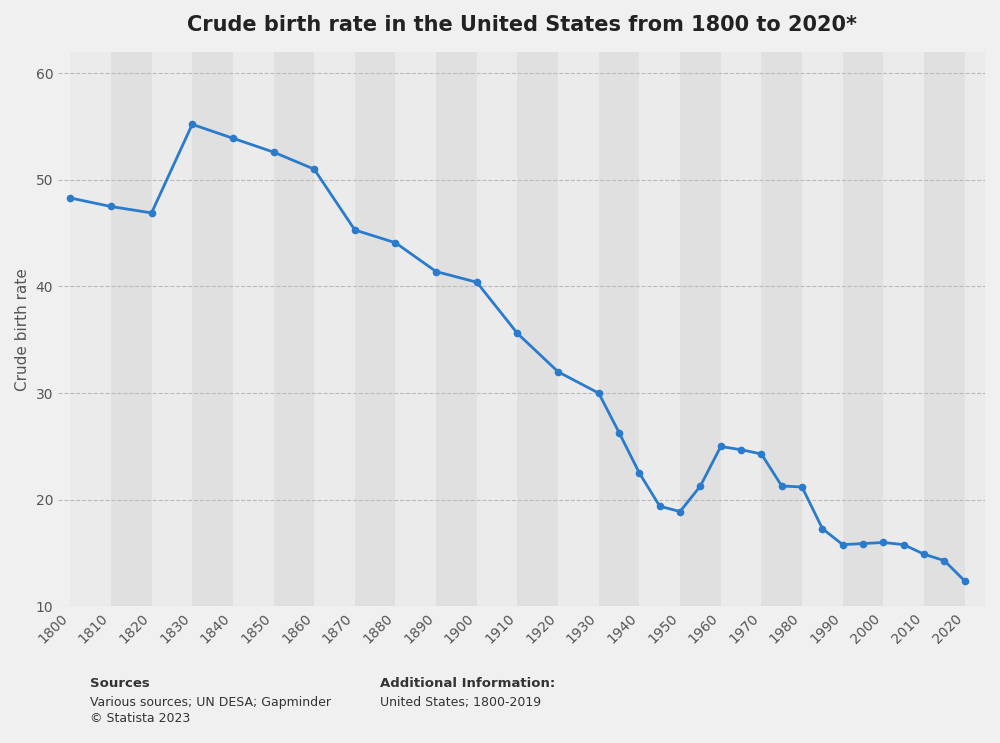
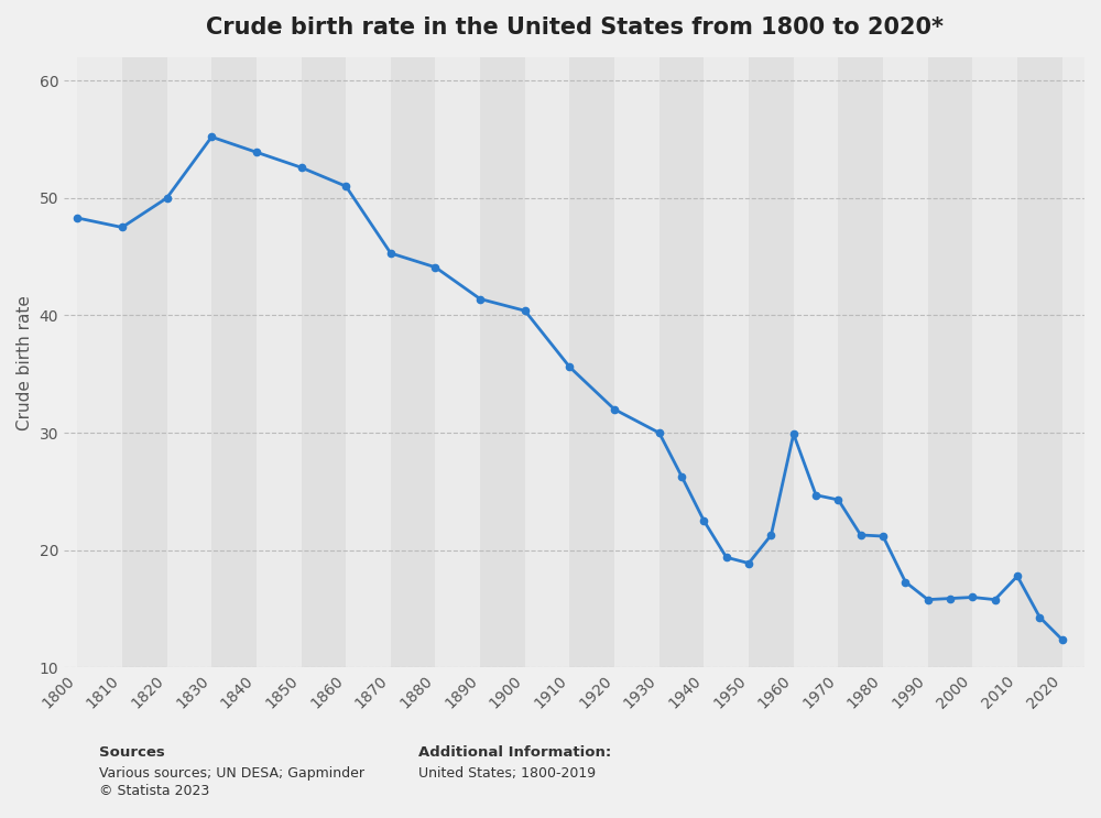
1820: 46.9 -> 50.0
1960: 25.0 -> 29.9
2010: 14.9 -> 17.8
